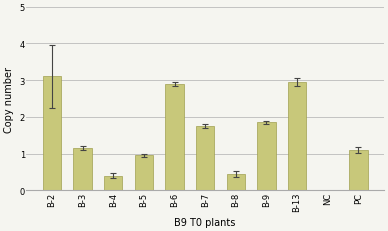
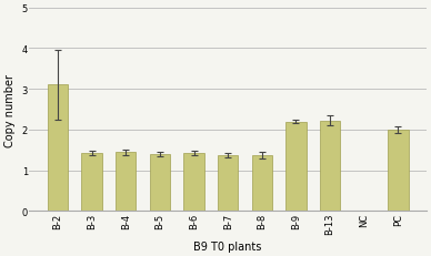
B-3: 1.15 -> 1.42
B-4: 0.40 -> 1.45
B-5: 0.95 -> 1.40
B-6: 2.90 -> 1.42
B-7: 1.75 -> 1.38
B-8: 0.45 -> 1.37
B-9: 1.85 -> 2.20
B-13: 2.95 -> 2.22
PC: 1.10 -> 2.00
